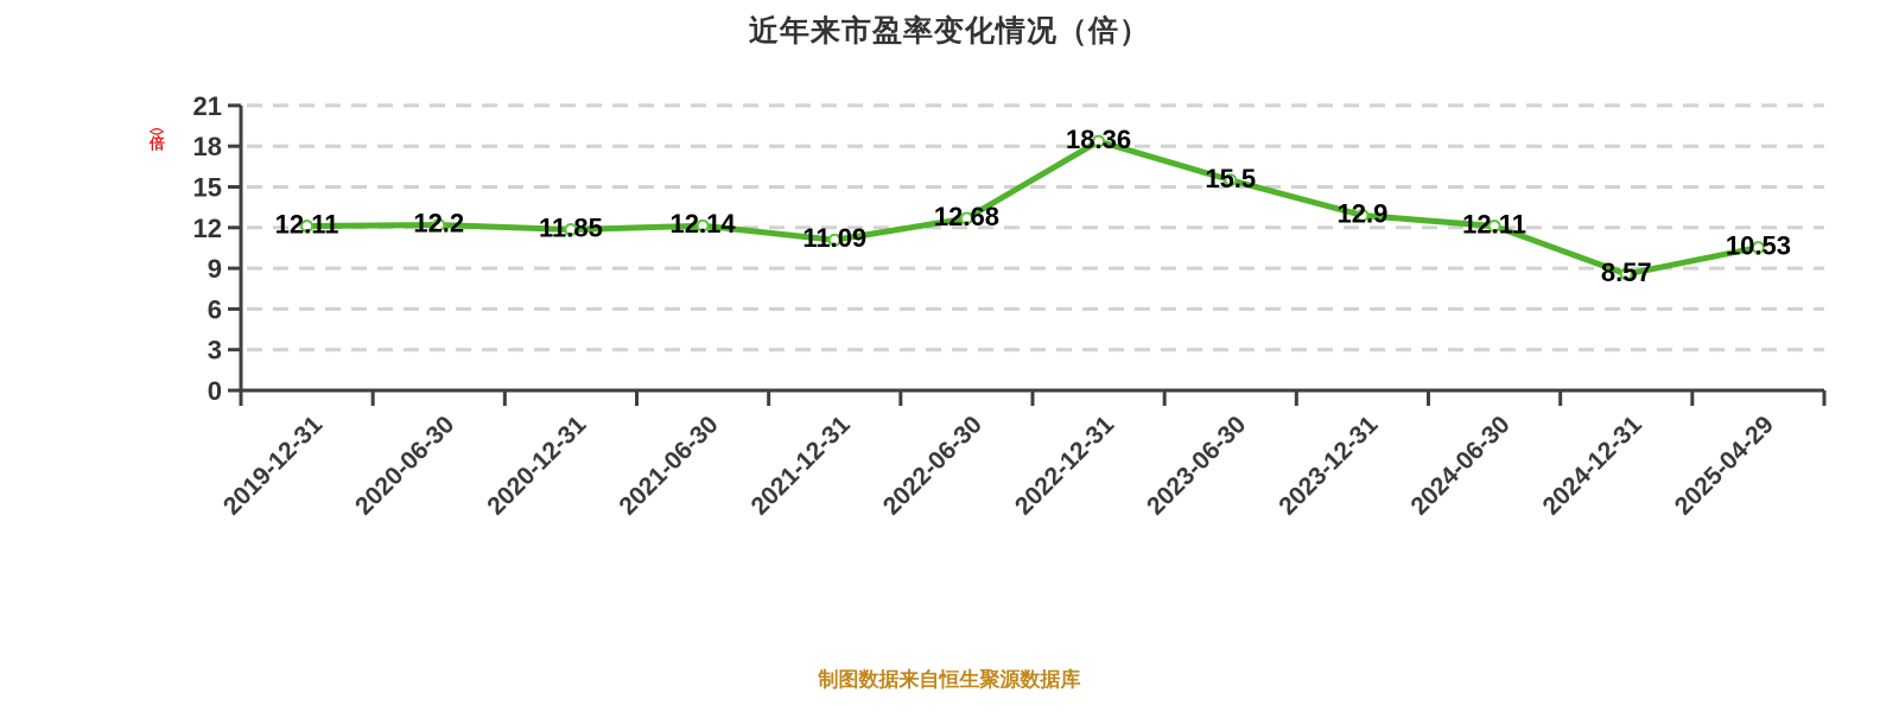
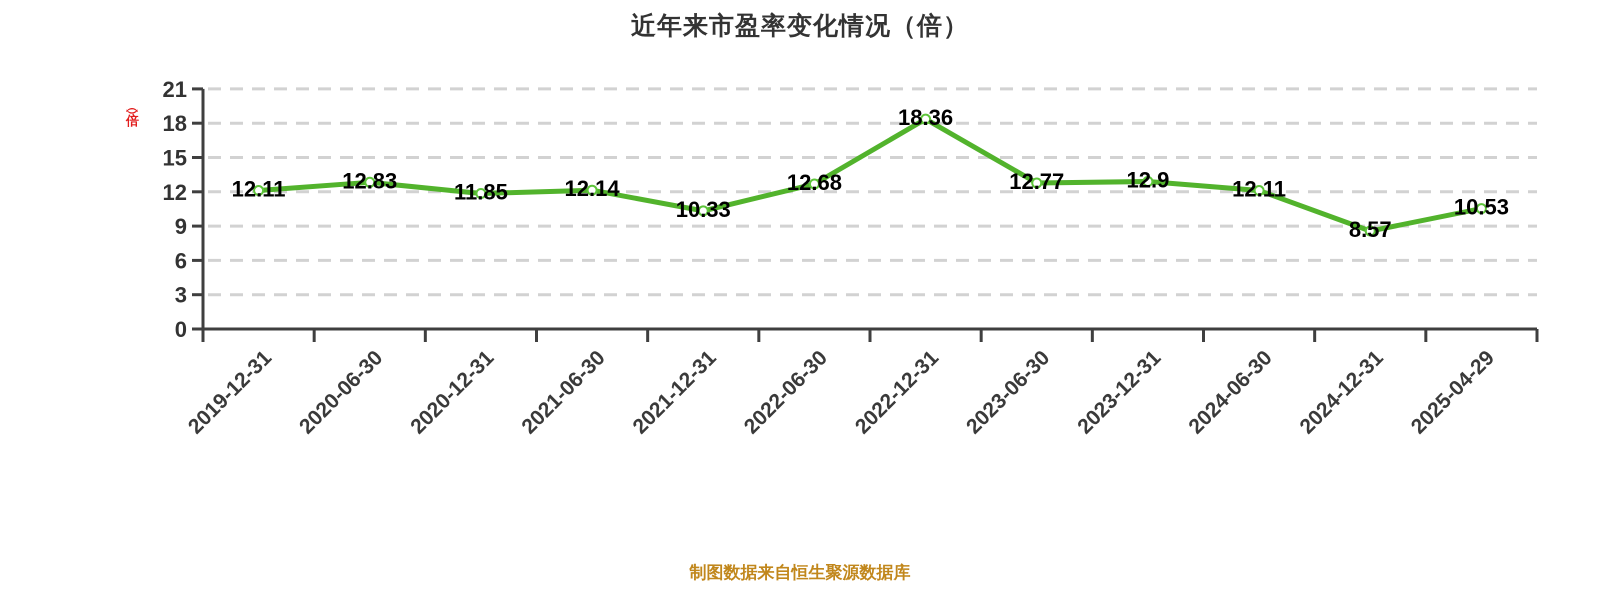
2020-06-30: 12.2 -> 12.83
2021-12-31: 11.09 -> 10.33
2023-06-30: 15.5 -> 12.77
